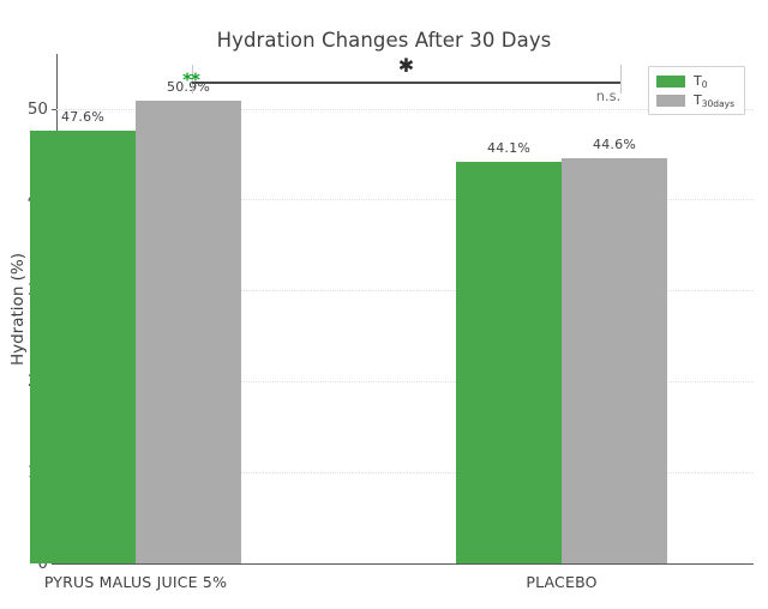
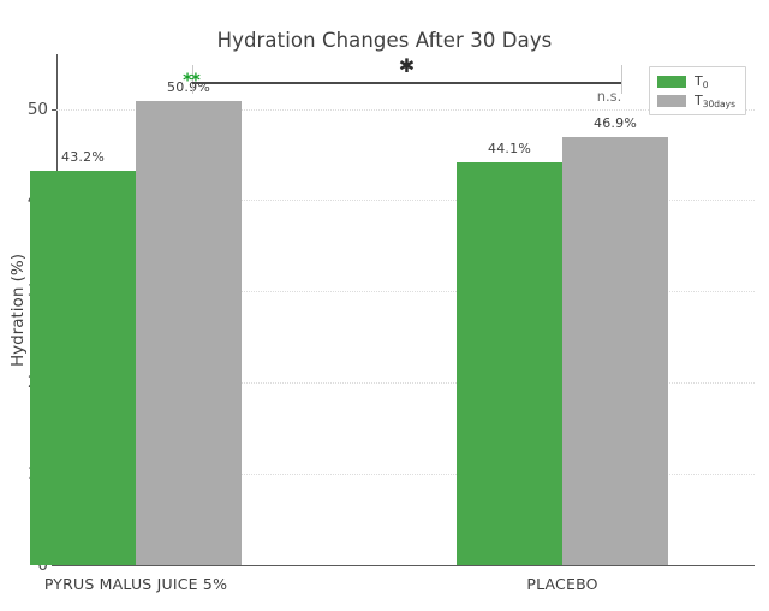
T0/PYRUS MALUS JUICE 5%: 47.6% -> 43.2%
T30days/PLACEBO: 44.6% -> 46.9%
